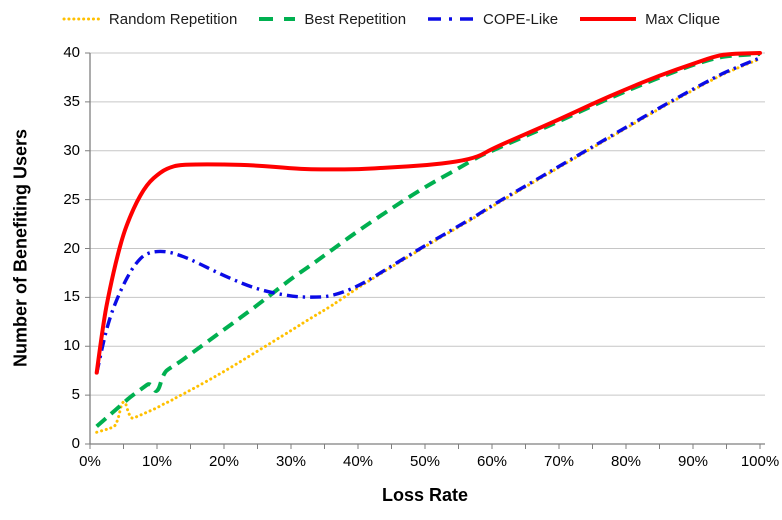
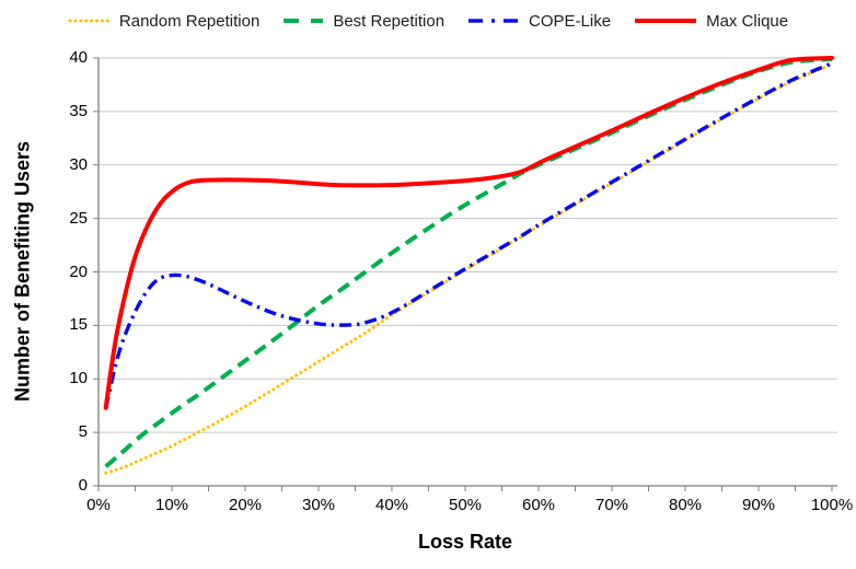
Random Repetition/5: 5% -> 2%
Best Repetition/10: 5% -> 7%
